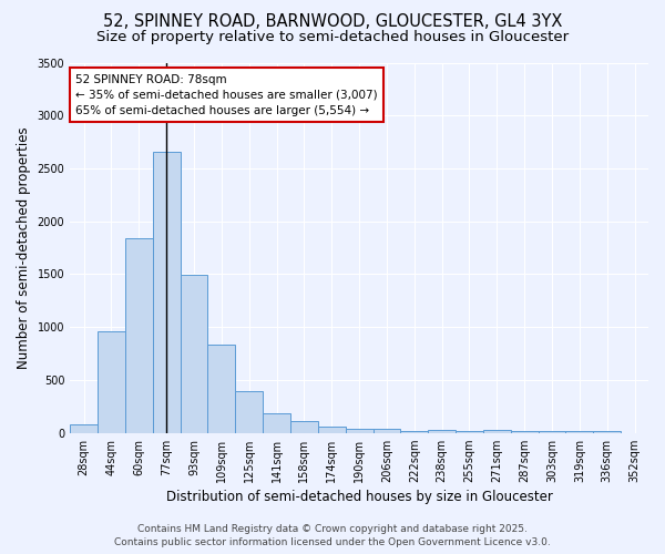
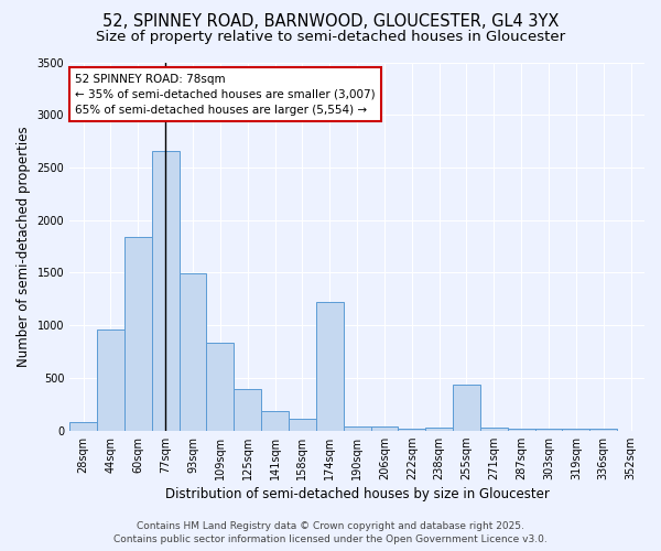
174sqm: 60 -> 1220
255sqm: 20 -> 440
